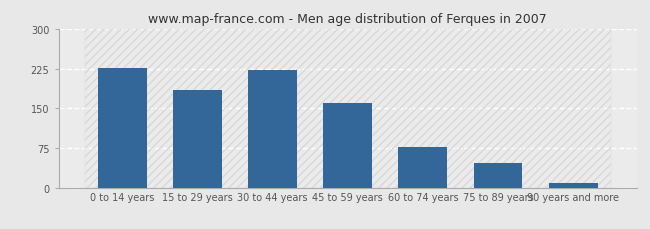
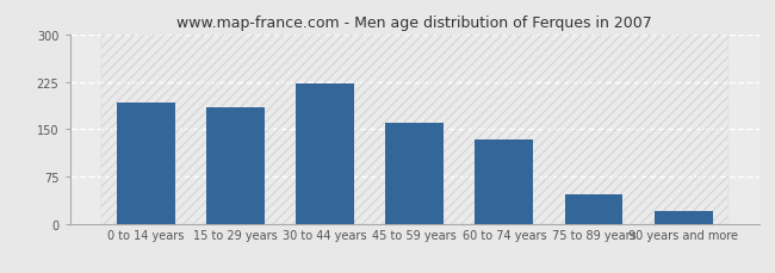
0 to 14 years: 226 -> 192
60 to 74 years: 77 -> 134
90 years and more: 8 -> 20
